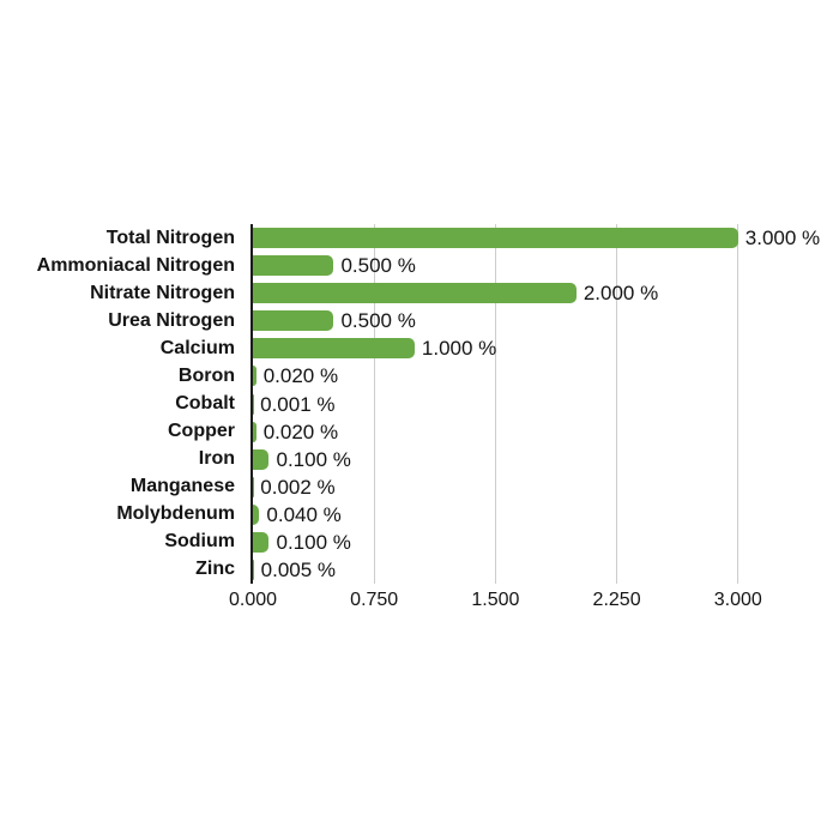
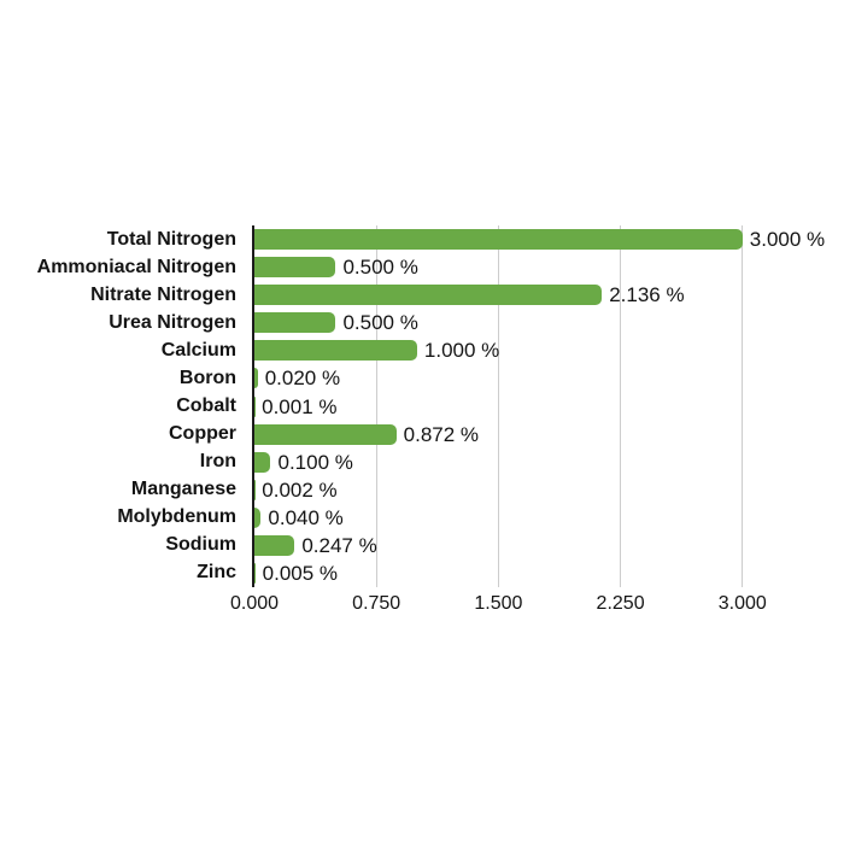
Nitrate Nitrogen: 2.000 -> 2.136
Copper: 0.020 -> 0.872
Sodium: 0.100 -> 0.247
